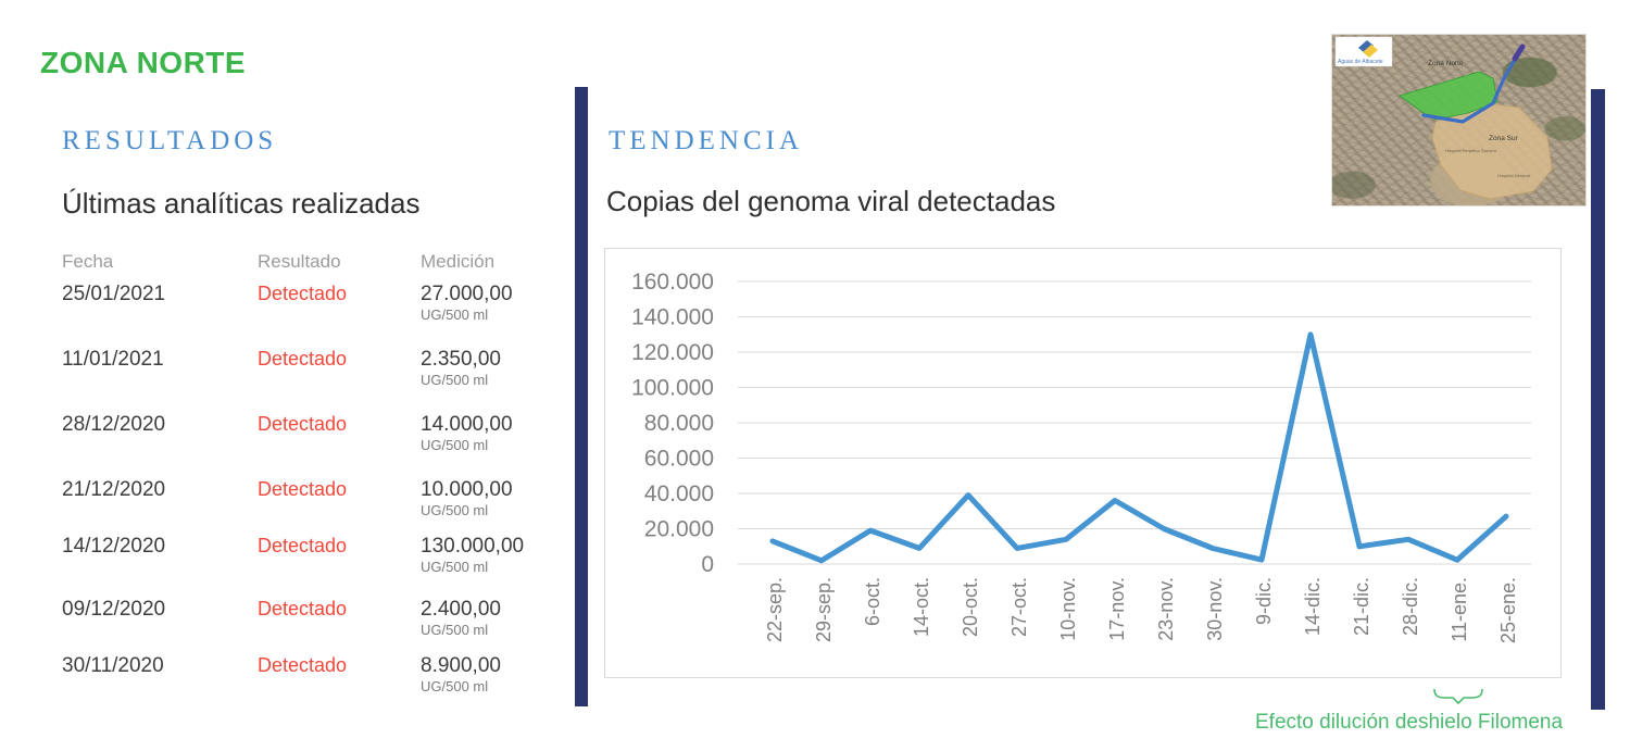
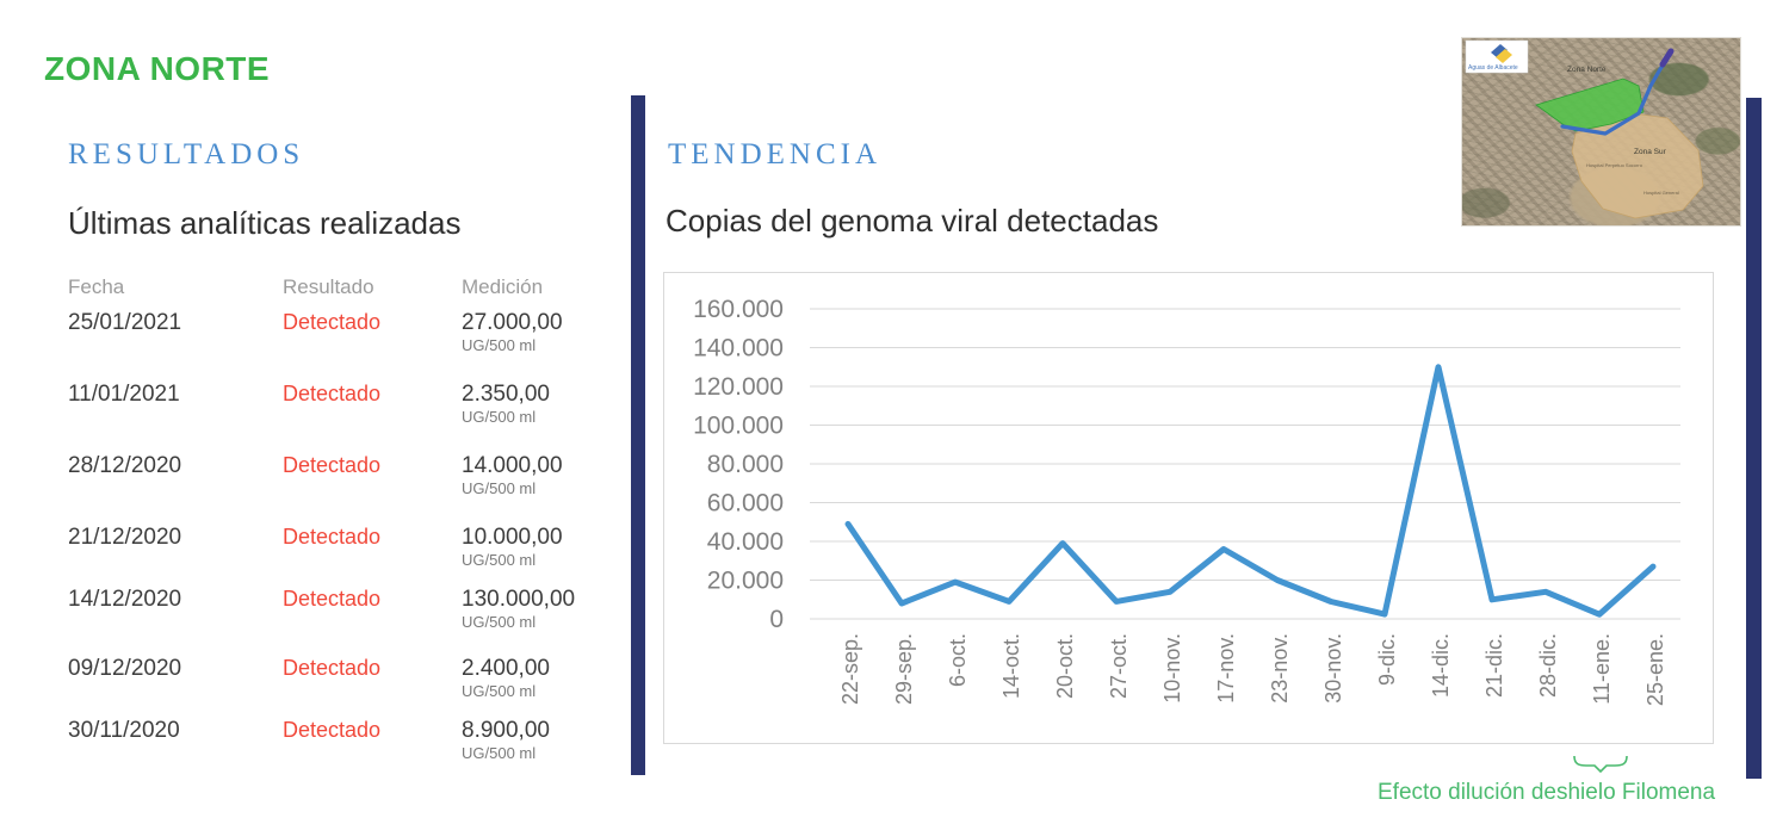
22-sep.: 13000 -> 49000
29-sep.: 2000 -> 8000
